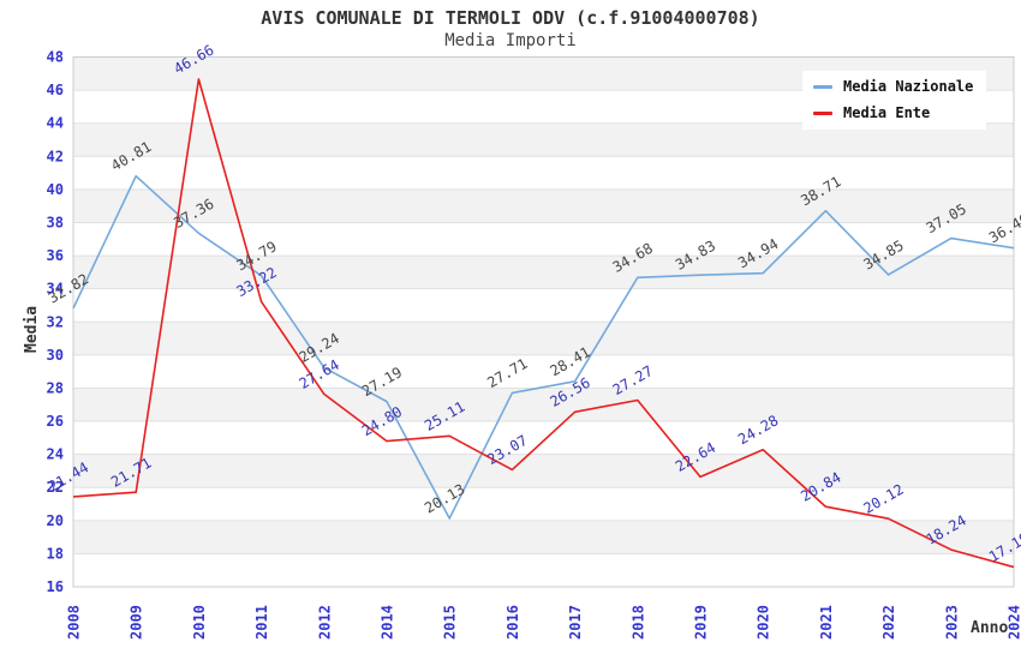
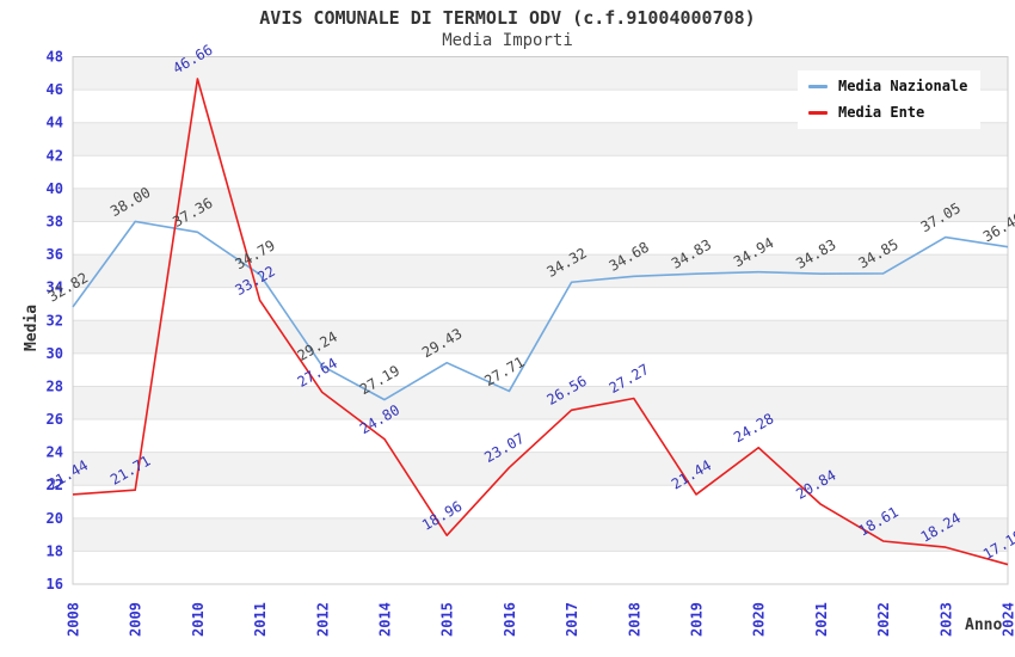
Media Nazionale/2009: 40.81 -> 38.00
Media Nazionale/2015: 20.13 -> 29.43
Media Ente/2015: 25.11 -> 18.96
Media Nazionale/2017: 28.41 -> 34.32
Media Ente/2019: 22.64 -> 21.44
Media Nazionale/2021: 38.71 -> 34.83
Media Ente/2022: 20.12 -> 18.61
